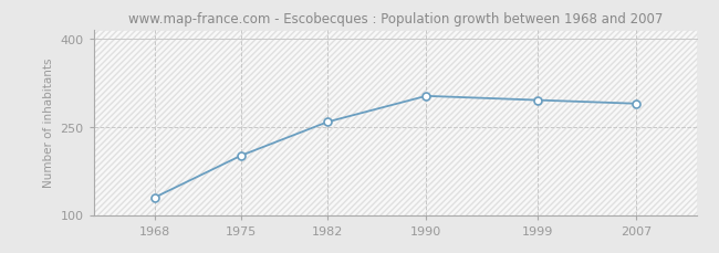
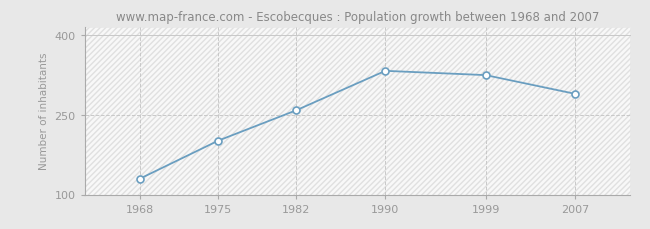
1990: 302 -> 332
1999: 295 -> 324
